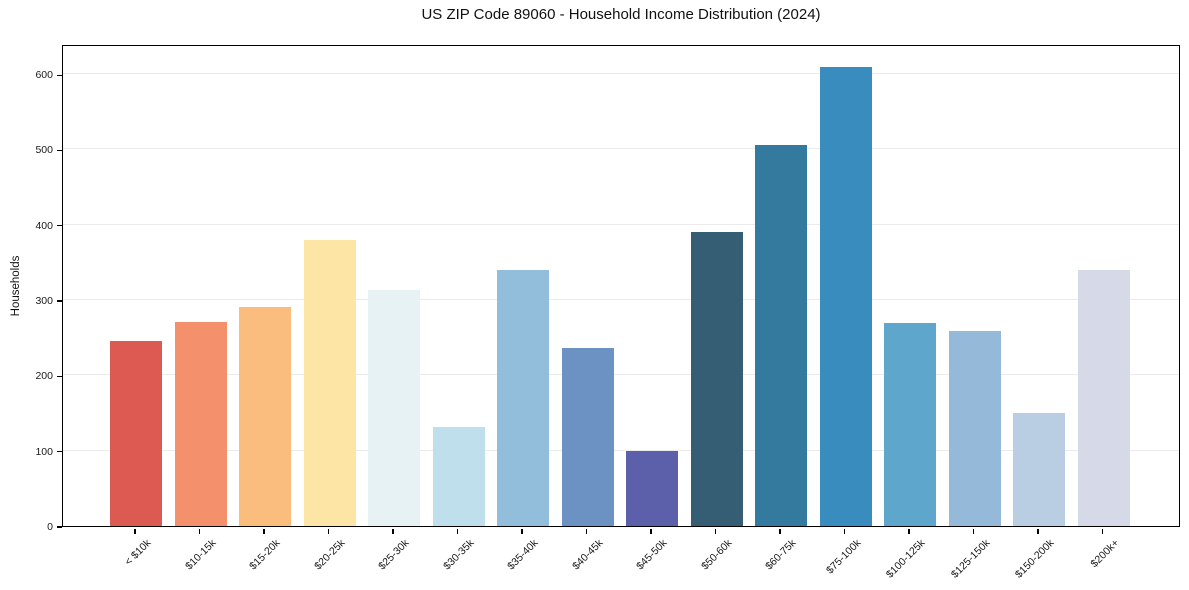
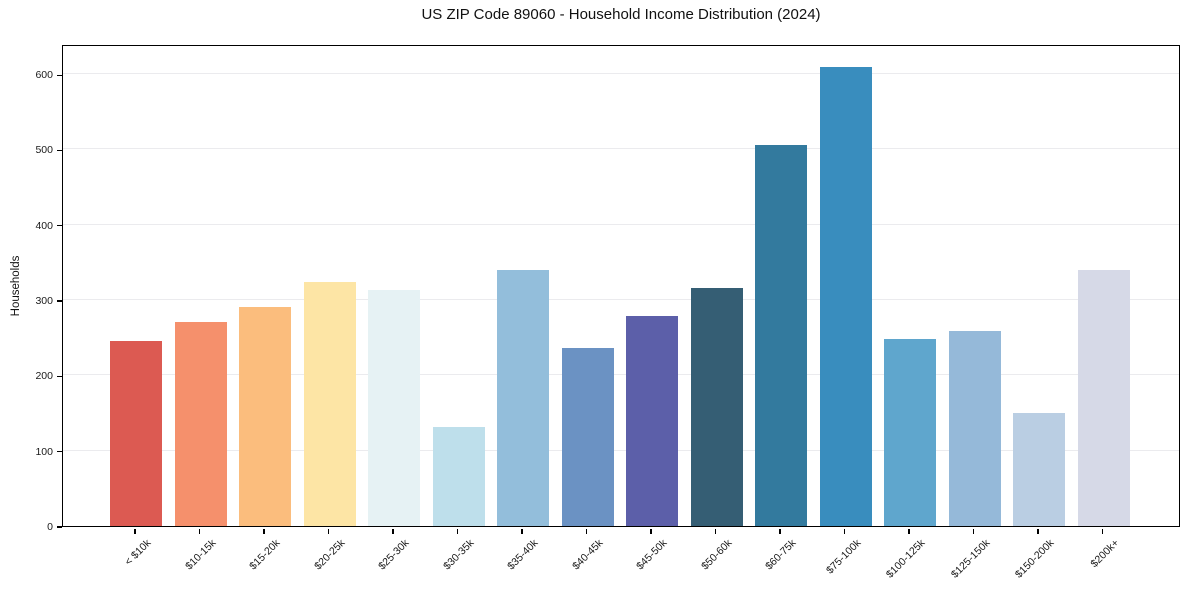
$20-25k: 380 -> 320
$45-50k: 100 -> 280
$50-60k: 390 -> 320
$100-125k: 270 -> 250
